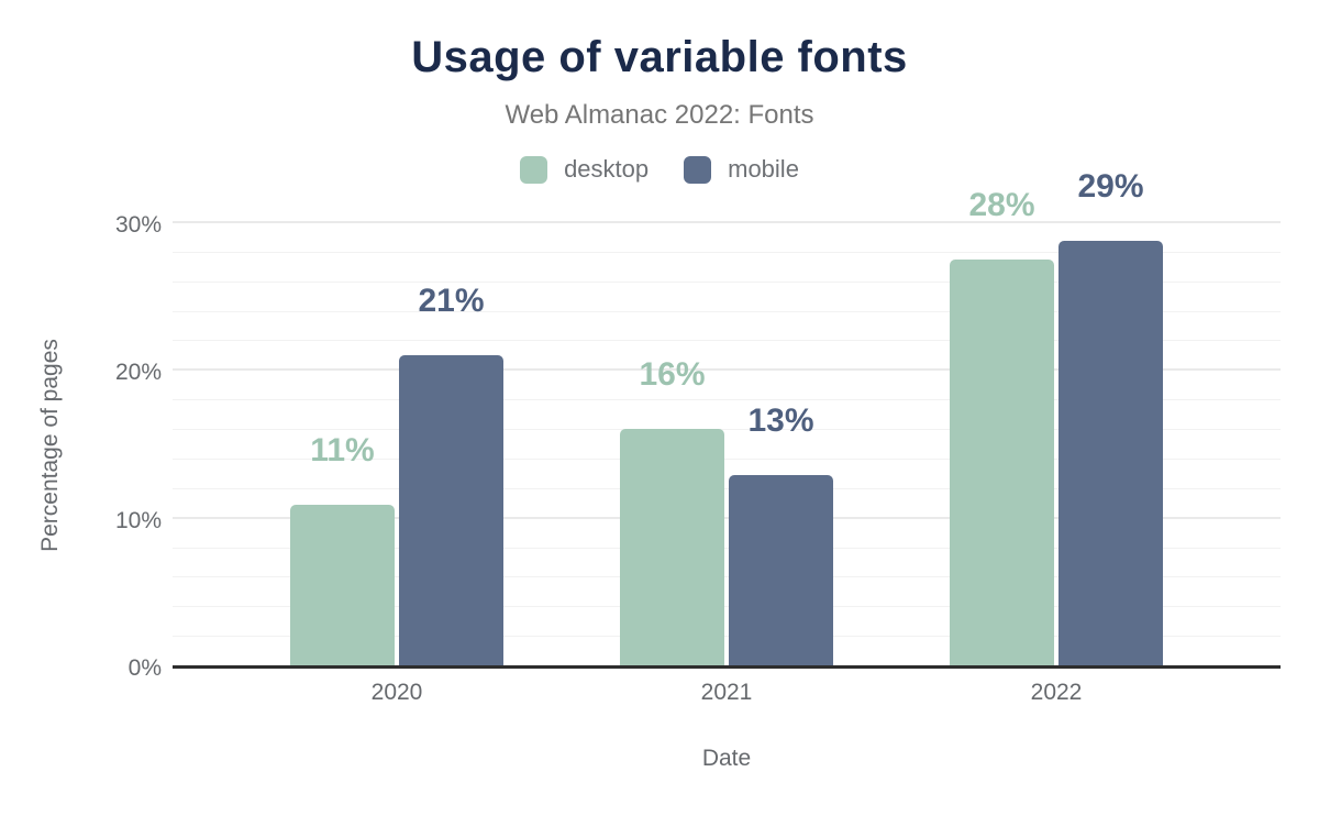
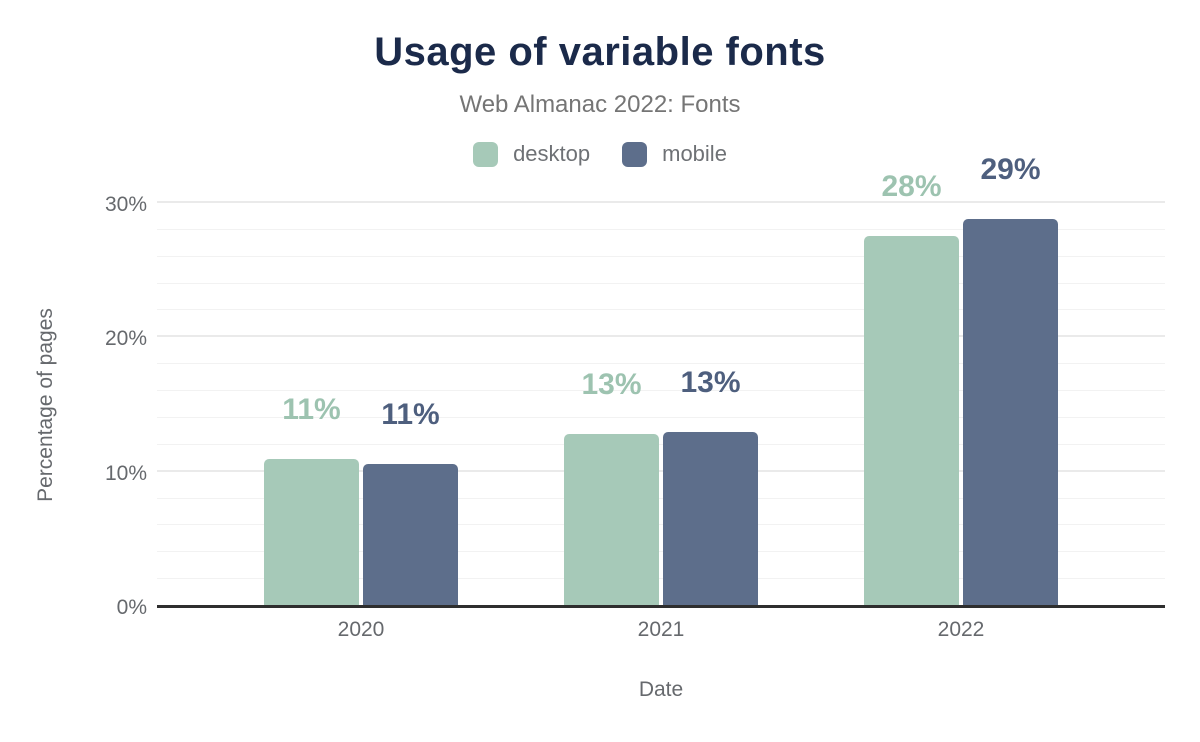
mobile/2020: 21% -> 11%
desktop/2021: 16% -> 13%
